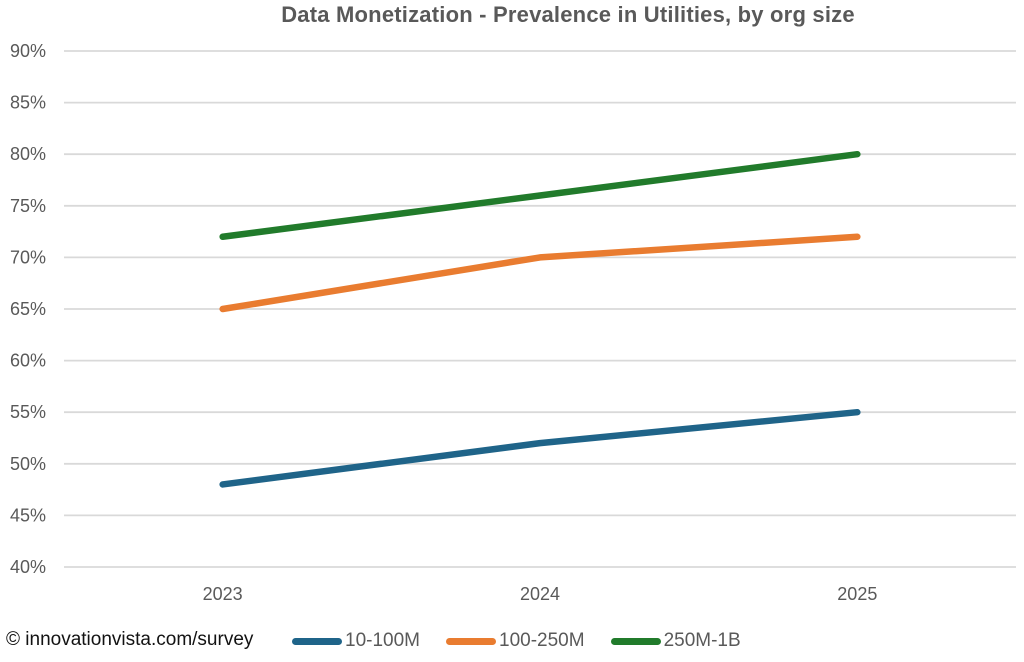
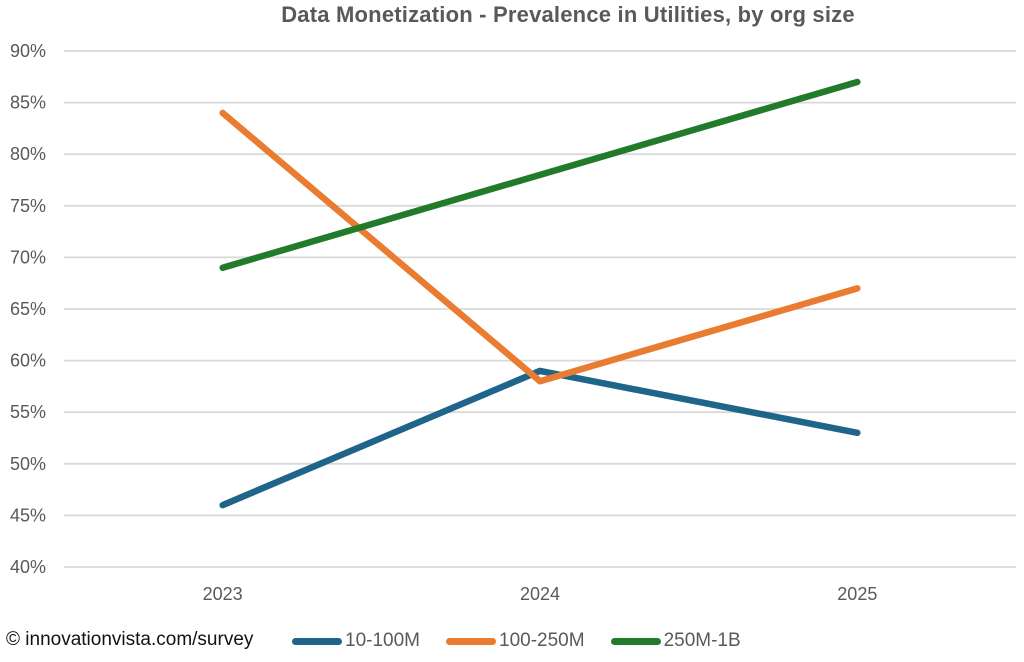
10-100M/2023: 48% -> 46%
100-250M/2023: 65% -> 84%
250M-1B/2023: 72% -> 69%
10-100M/2024: 52% -> 59%
100-250M/2024: 70% -> 58%
250M-1B/2024: 76% -> 78%
10-100M/2025: 55% -> 53%
100-250M/2025: 72% -> 67%
250M-1B/2025: 80% -> 87%
